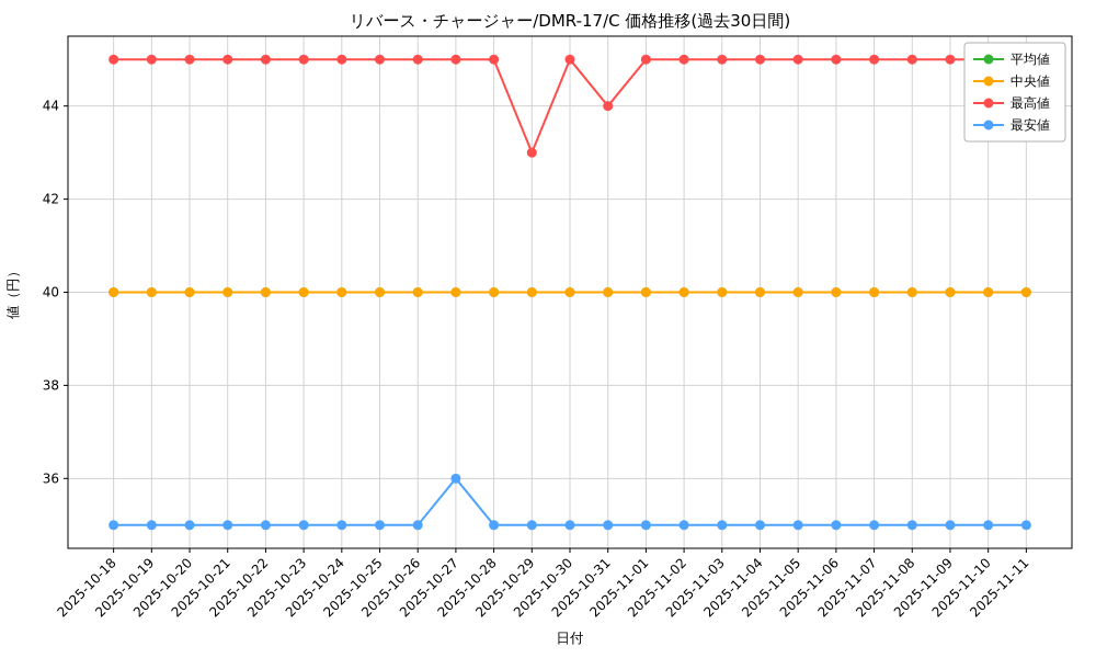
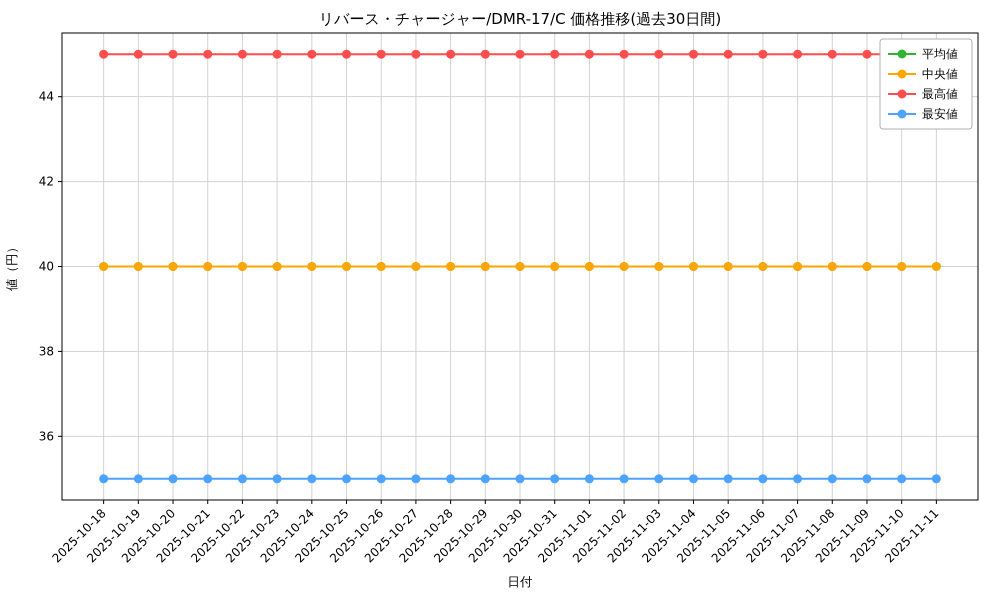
最安値/2025-10-27: 36 -> 35
最高値/2025-10-29: 43 -> 45
最高値/2025-10-31: 44 -> 45
